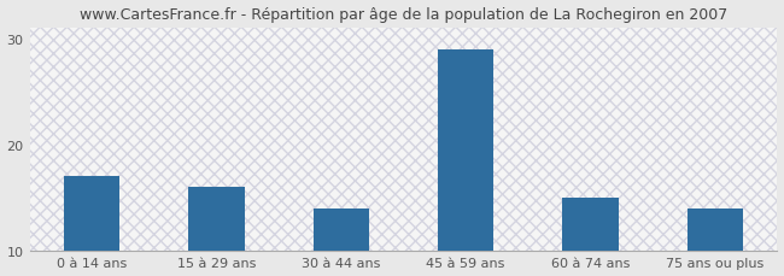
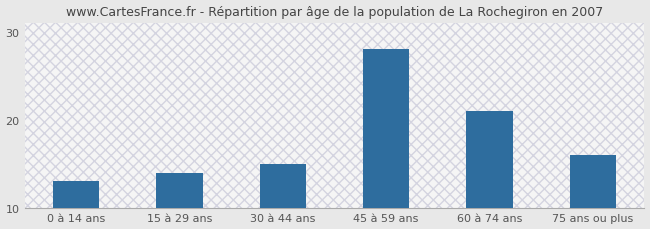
0 à 14 ans: 17 -> 13
15 à 29 ans: 16 -> 14
30 à 44 ans: 14 -> 15
45 à 59 ans: 29 -> 28
60 à 74 ans: 15 -> 21
75 ans ou plus: 14 -> 16
